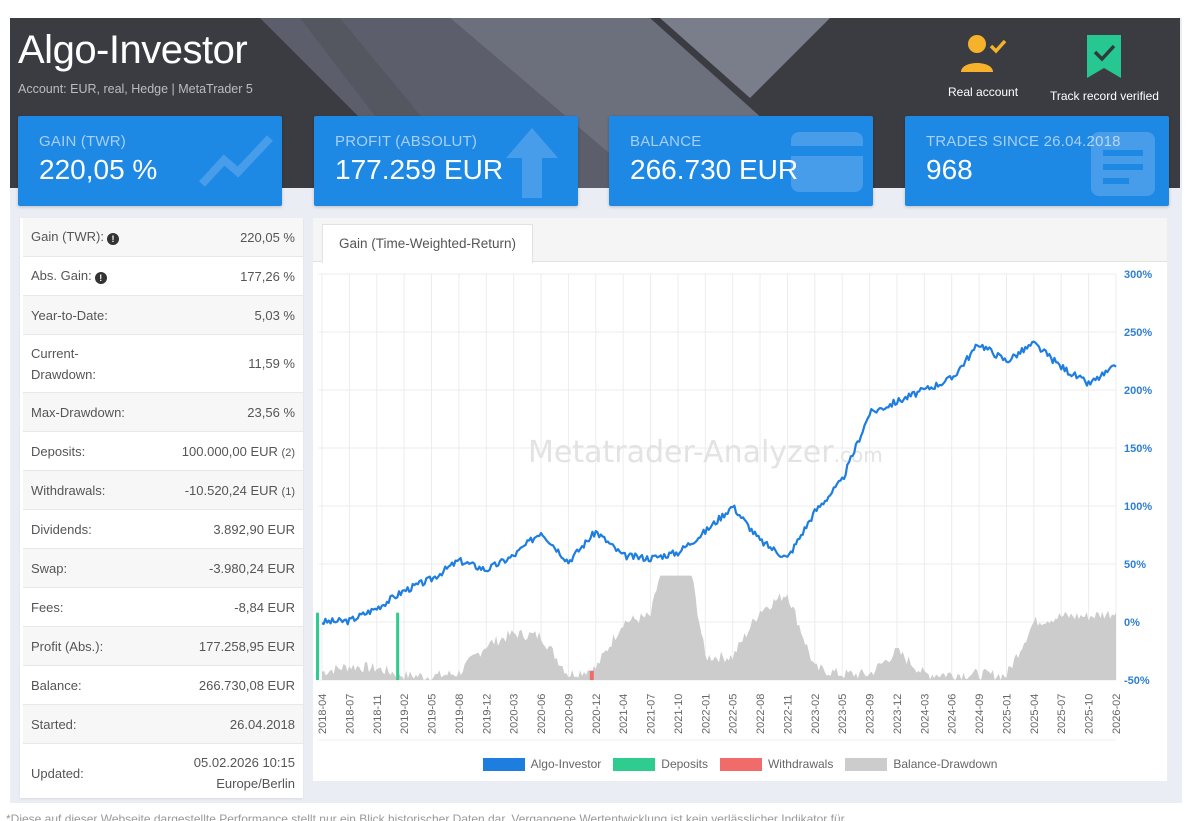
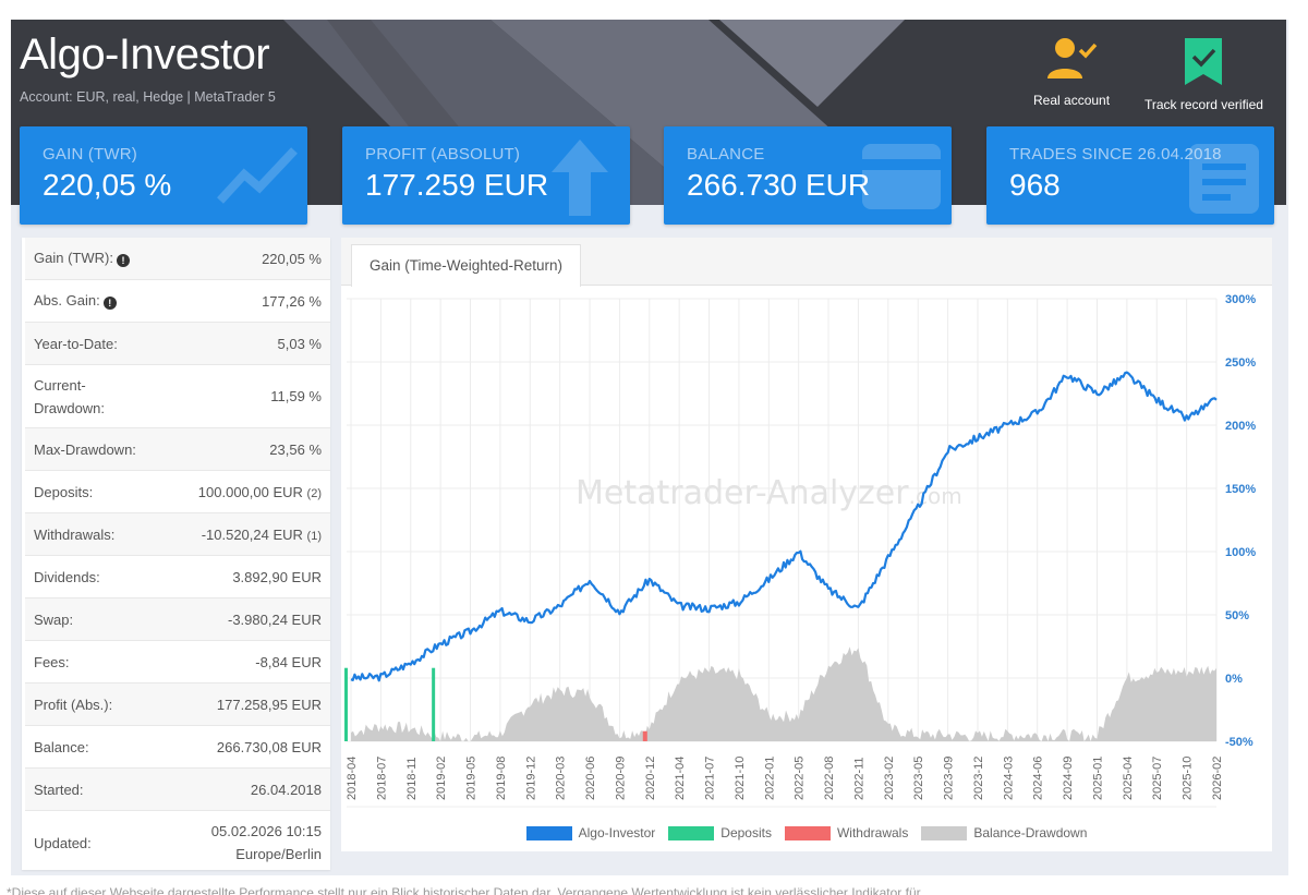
Balance-Drawdown/2021-10: 111% -> 3%
Algo-Investor/2023-05: 122% -> 135%
Balance-Drawdown/2023-12: -25% -> -46%
